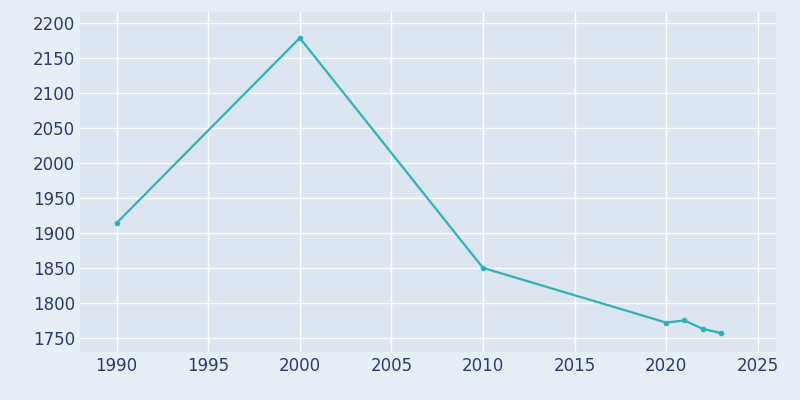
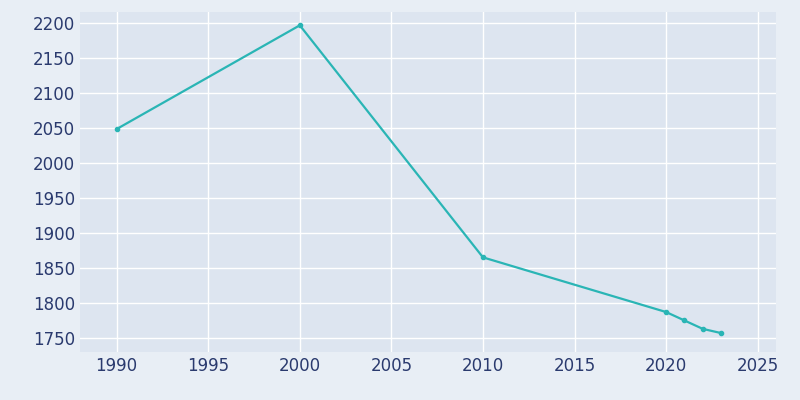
1990: 1914 -> 2048
2000: 2178 -> 2196
2010: 1850 -> 1865
2020: 1772 -> 1787
